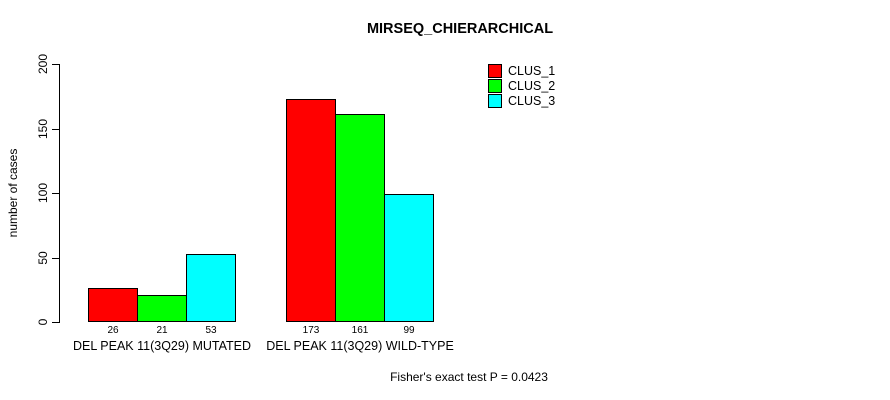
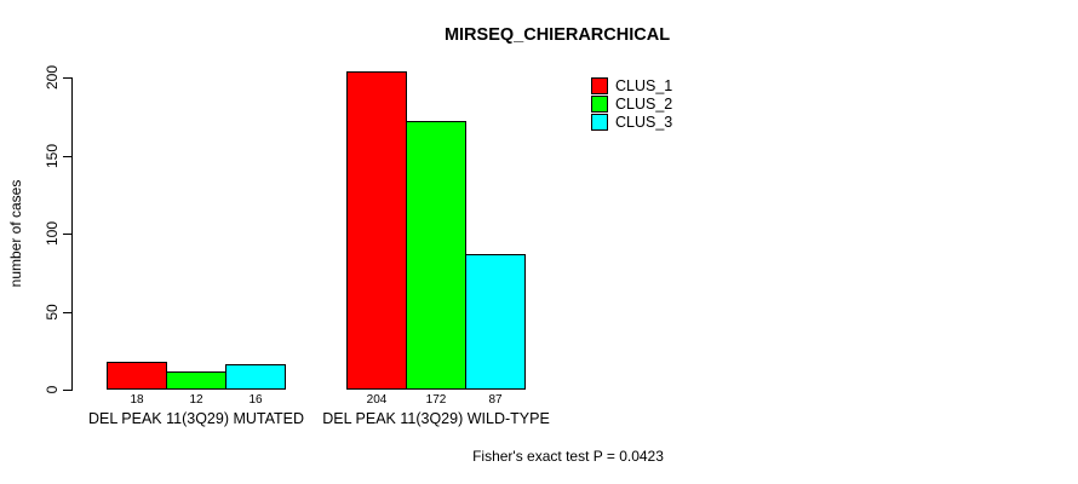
CLUS_1/DEL PEAK 11(3Q29) MUTATED: 26 -> 18
CLUS_2/DEL PEAK 11(3Q29) MUTATED: 21 -> 12
CLUS_3/DEL PEAK 11(3Q29) MUTATED: 53 -> 16
CLUS_1/DEL PEAK 11(3Q29) WILD-TYPE: 173 -> 204
CLUS_2/DEL PEAK 11(3Q29) WILD-TYPE: 161 -> 172
CLUS_3/DEL PEAK 11(3Q29) WILD-TYPE: 99 -> 87
